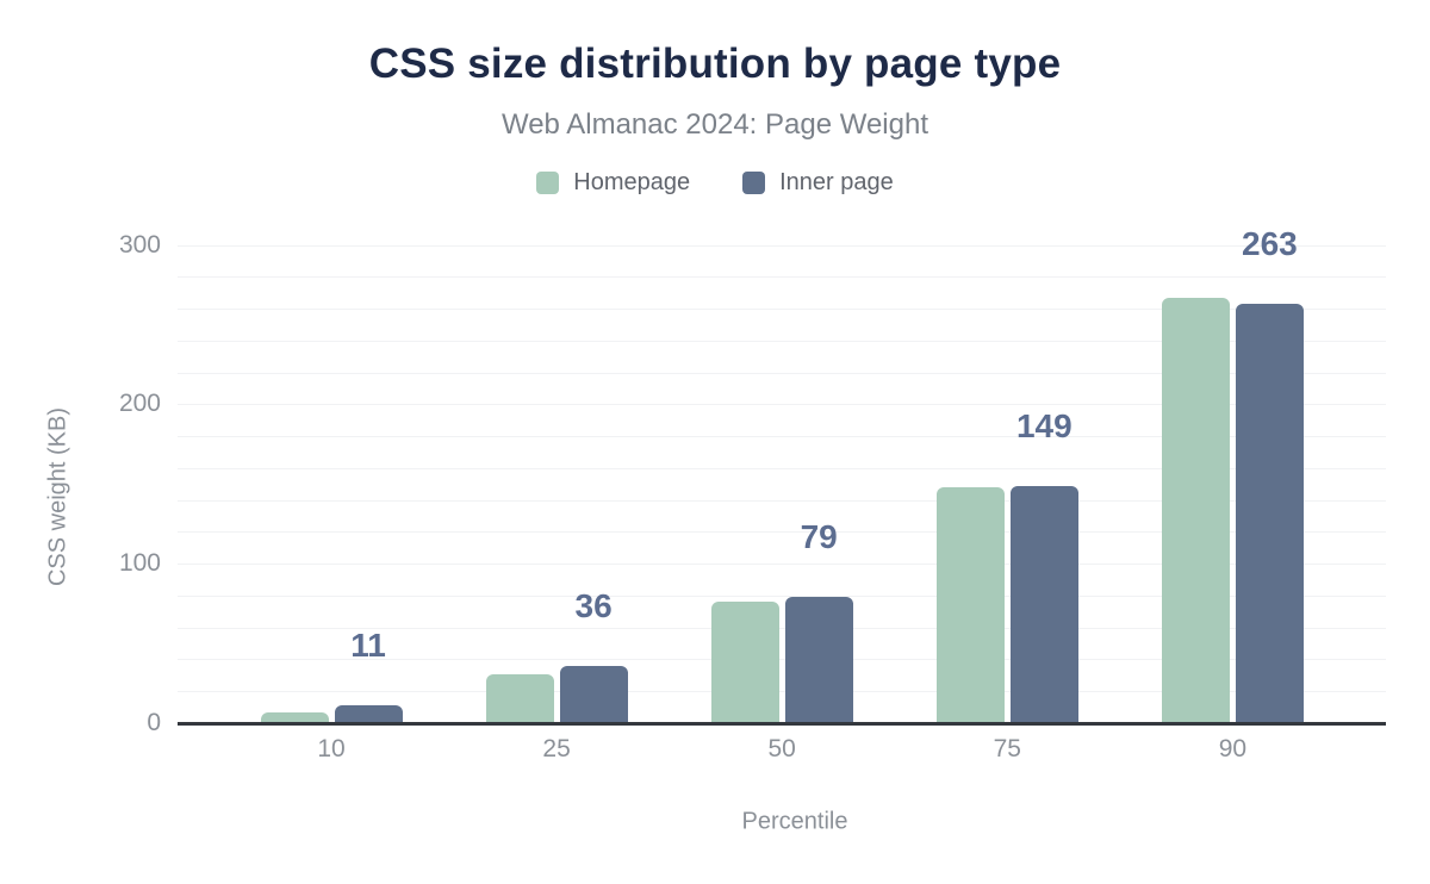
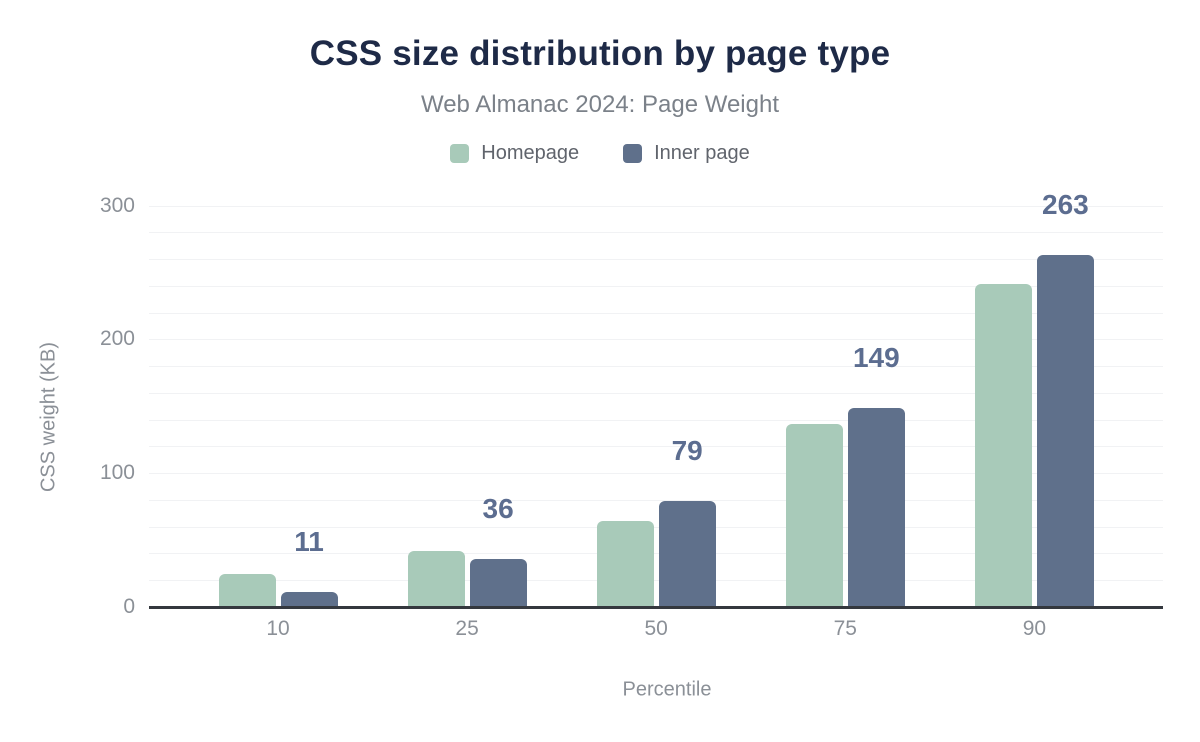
Homepage/10: 7 -> 25
Homepage/25: 31 -> 42
Homepage/50: 76 -> 64
Homepage/75: 148 -> 137
Homepage/90: 267 -> 241
